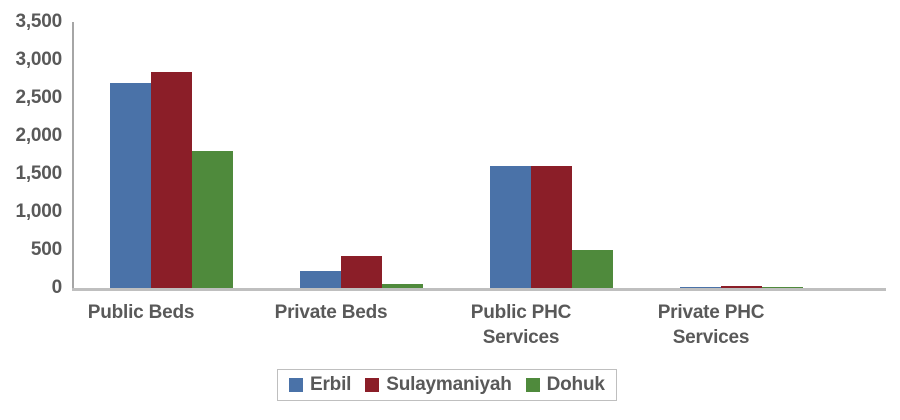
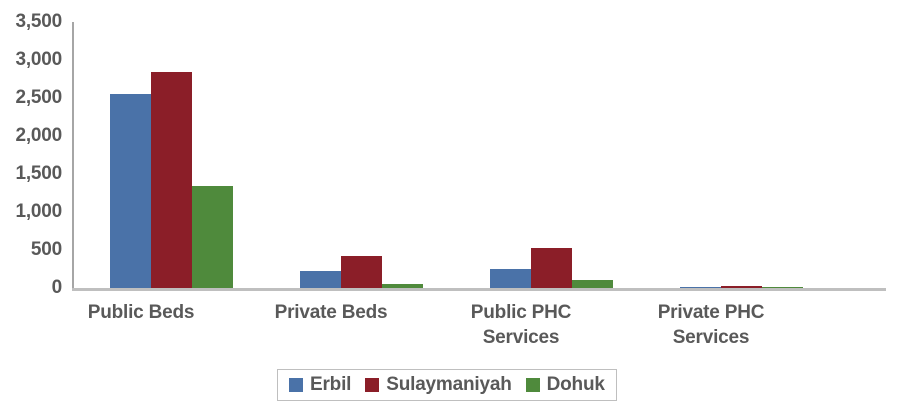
Erbil/Public Beds: 2700 -> 2600
Dohuk/Public Beds: 1800 -> 1300
Erbil/Public PHC Services: 1600 -> 200
Sulaymaniyah/Public PHC Services: 1600 -> 500
Dohuk/Public PHC Services: 500 -> 100
